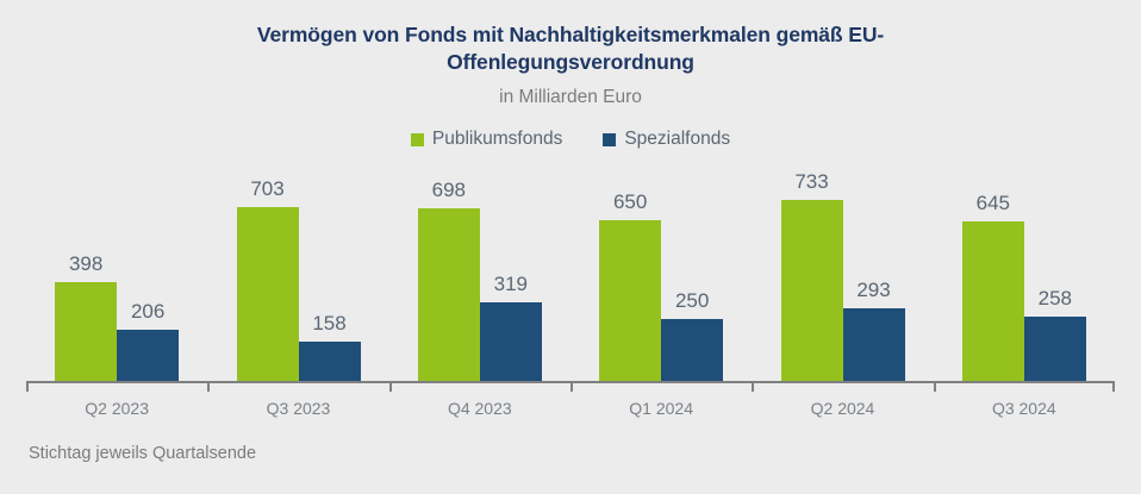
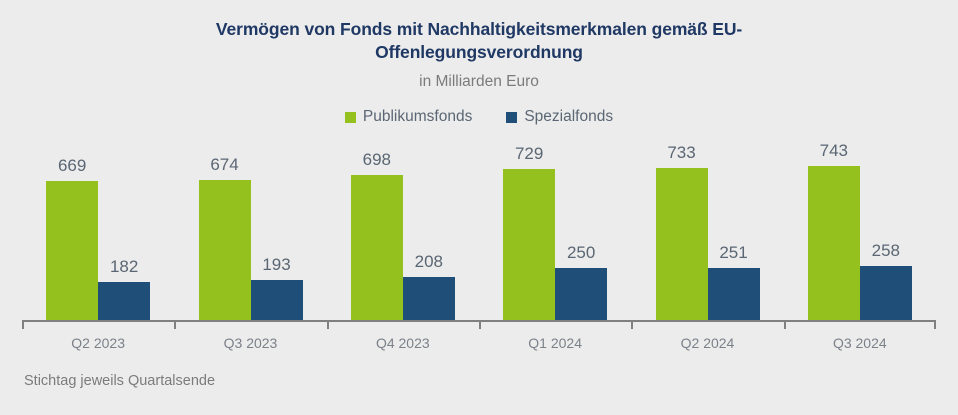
Publikumsfonds/Q2 2023: 398 -> 669
Spezialfonds/Q2 2023: 206 -> 182
Publikumsfonds/Q3 2023: 703 -> 674
Spezialfonds/Q3 2023: 158 -> 193
Spezialfonds/Q4 2023: 319 -> 208
Publikumsfonds/Q1 2024: 650 -> 729
Spezialfonds/Q2 2024: 293 -> 251
Publikumsfonds/Q3 2024: 645 -> 743
